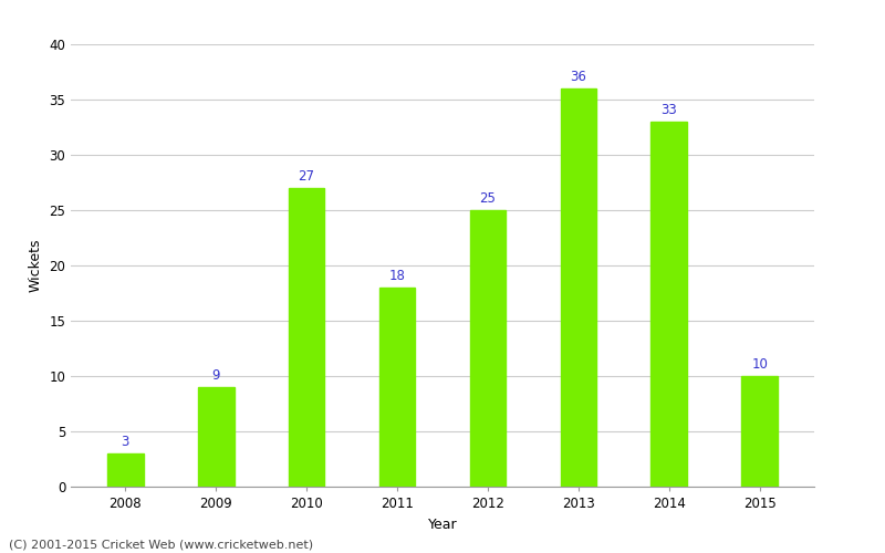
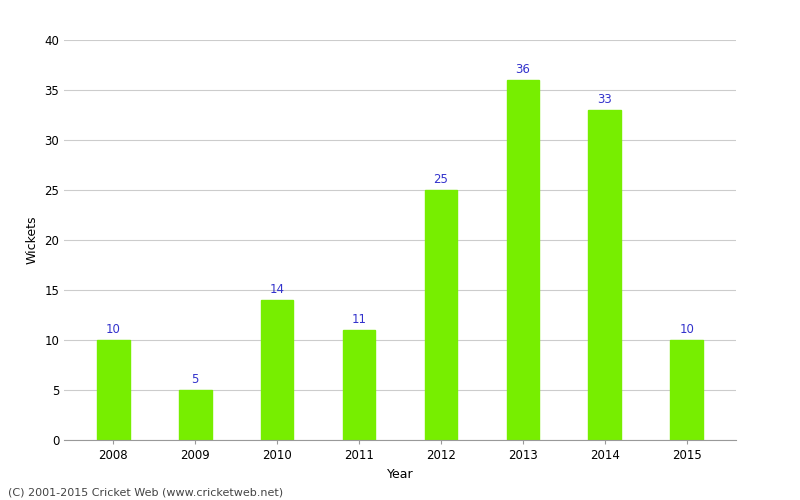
2008: 3 -> 10
2009: 9 -> 5
2010: 27 -> 14
2011: 18 -> 11
